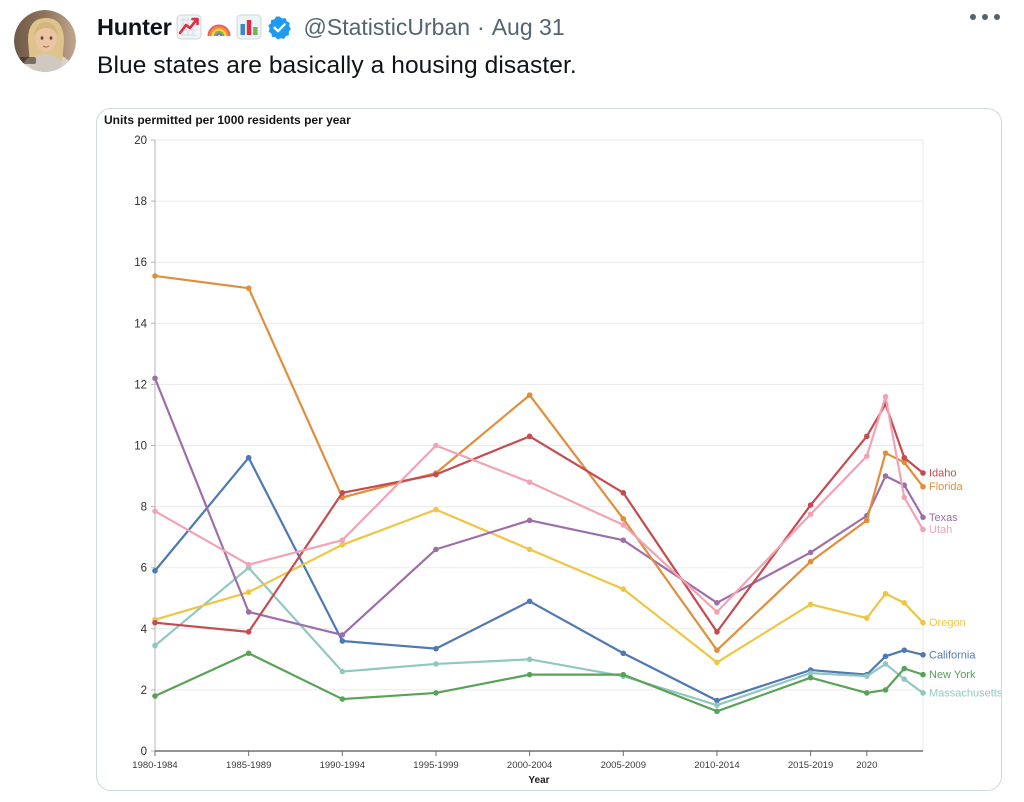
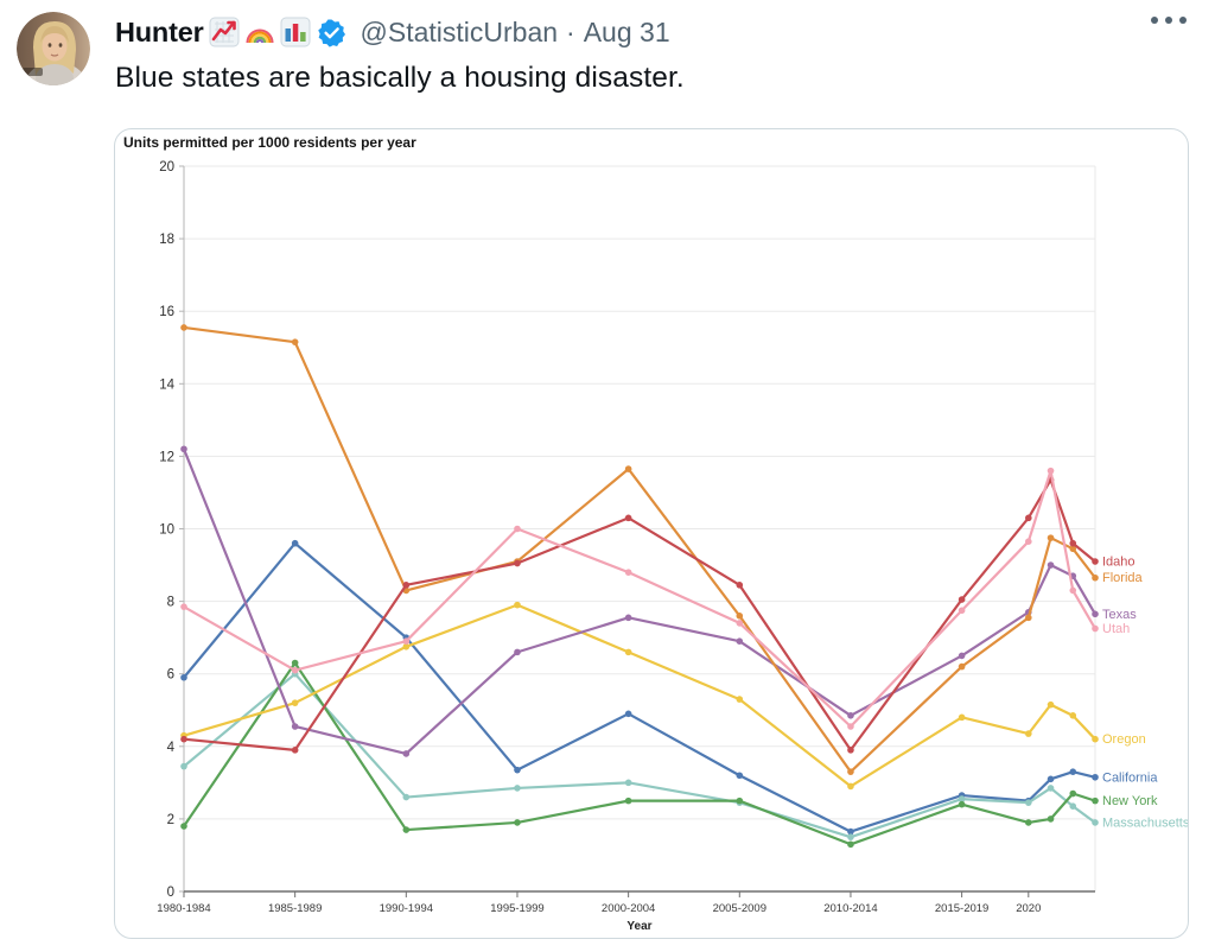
New York/1985-1989: 3.2 -> 6.3
California/1990-1994: 3.6 -> 7.0
